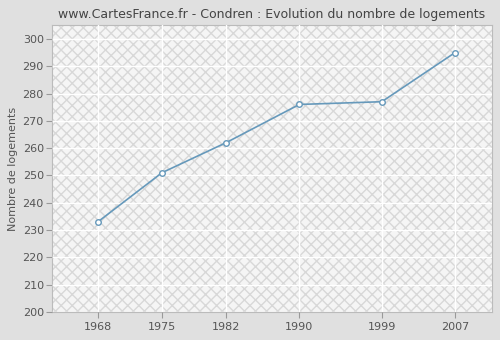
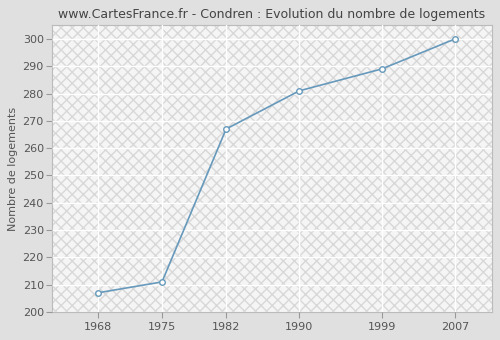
1968: 233 -> 207
1975: 251 -> 211
1982: 262 -> 267
1990: 276 -> 281
1999: 277 -> 289
2007: 295 -> 300
